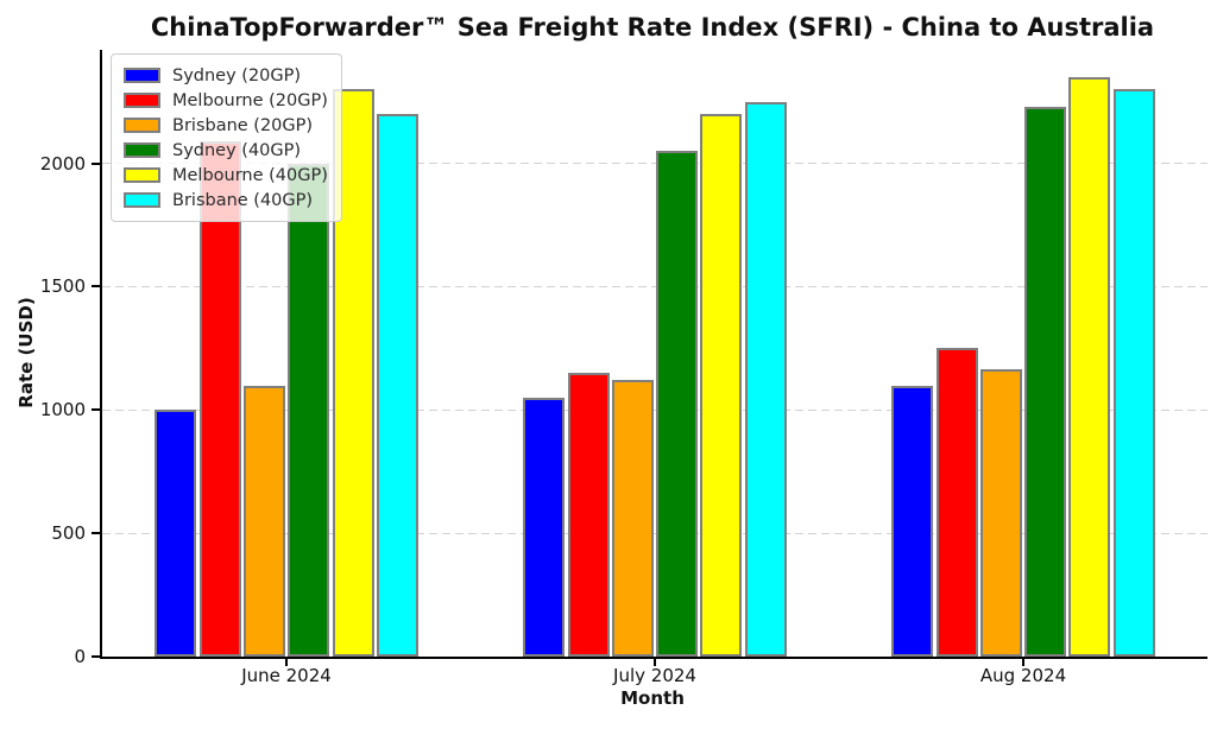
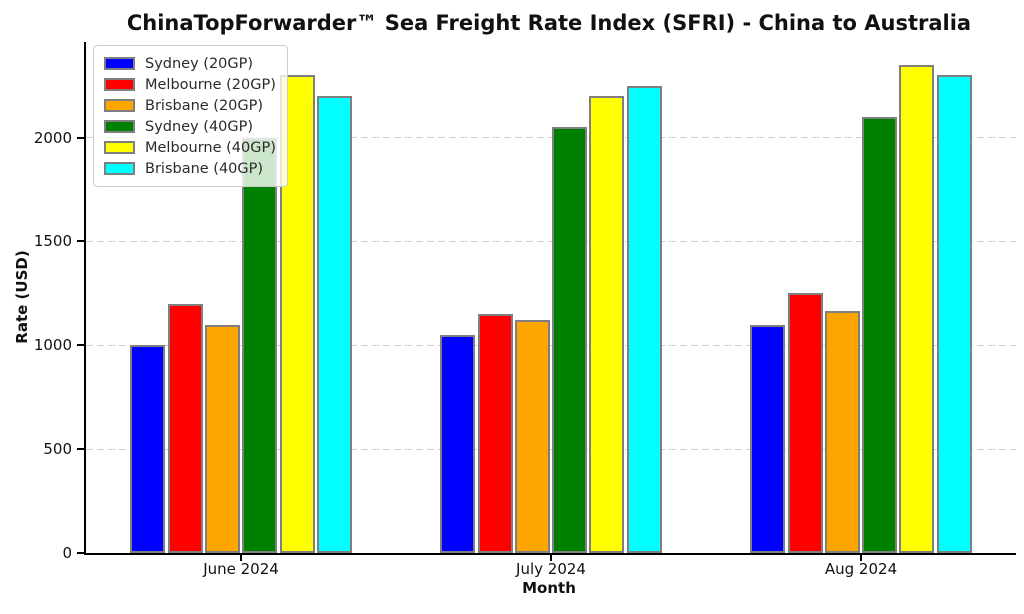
Melbourne (20GP)/June 2024: 2090 -> 1200
Sydney (40GP)/Aug 2024: 2230 -> 2100
